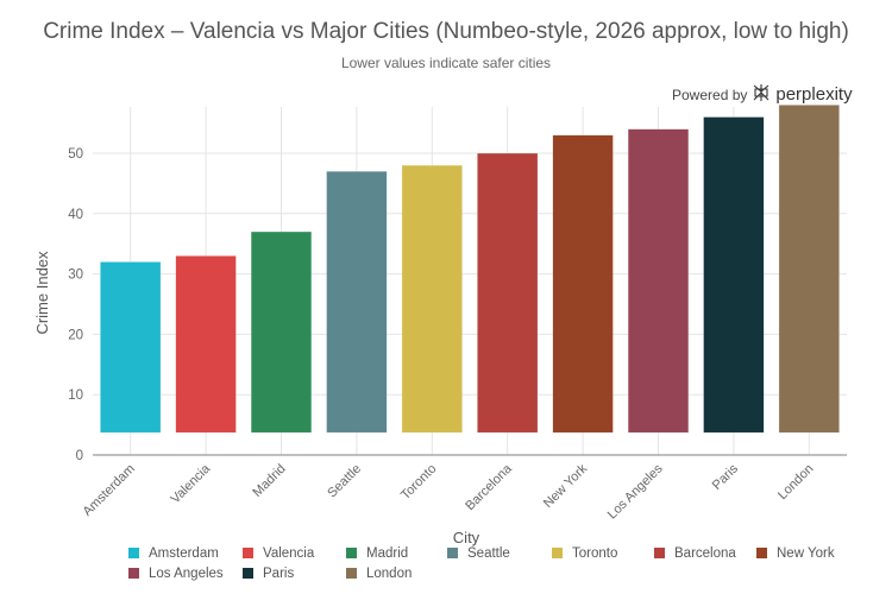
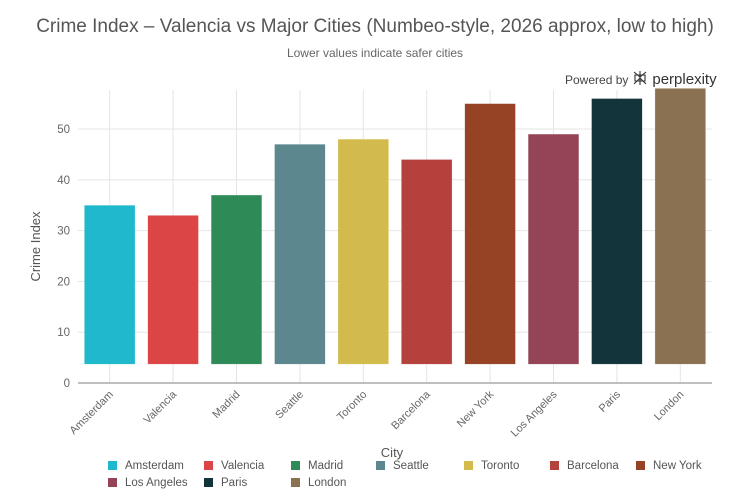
Amsterdam: 32 -> 35
Barcelona: 50 -> 44
New York: 53 -> 55
Los Angeles: 54 -> 49
